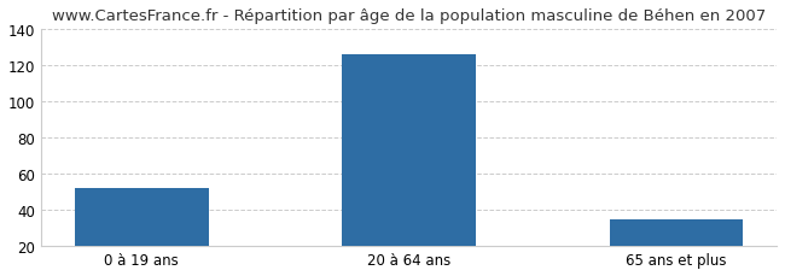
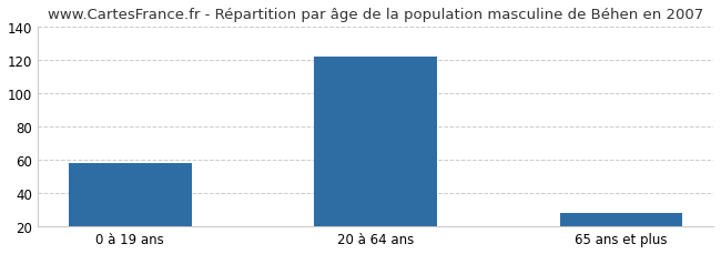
0 à 19 ans: 52 -> 58
20 à 64 ans: 126 -> 122
65 ans et plus: 35 -> 28
